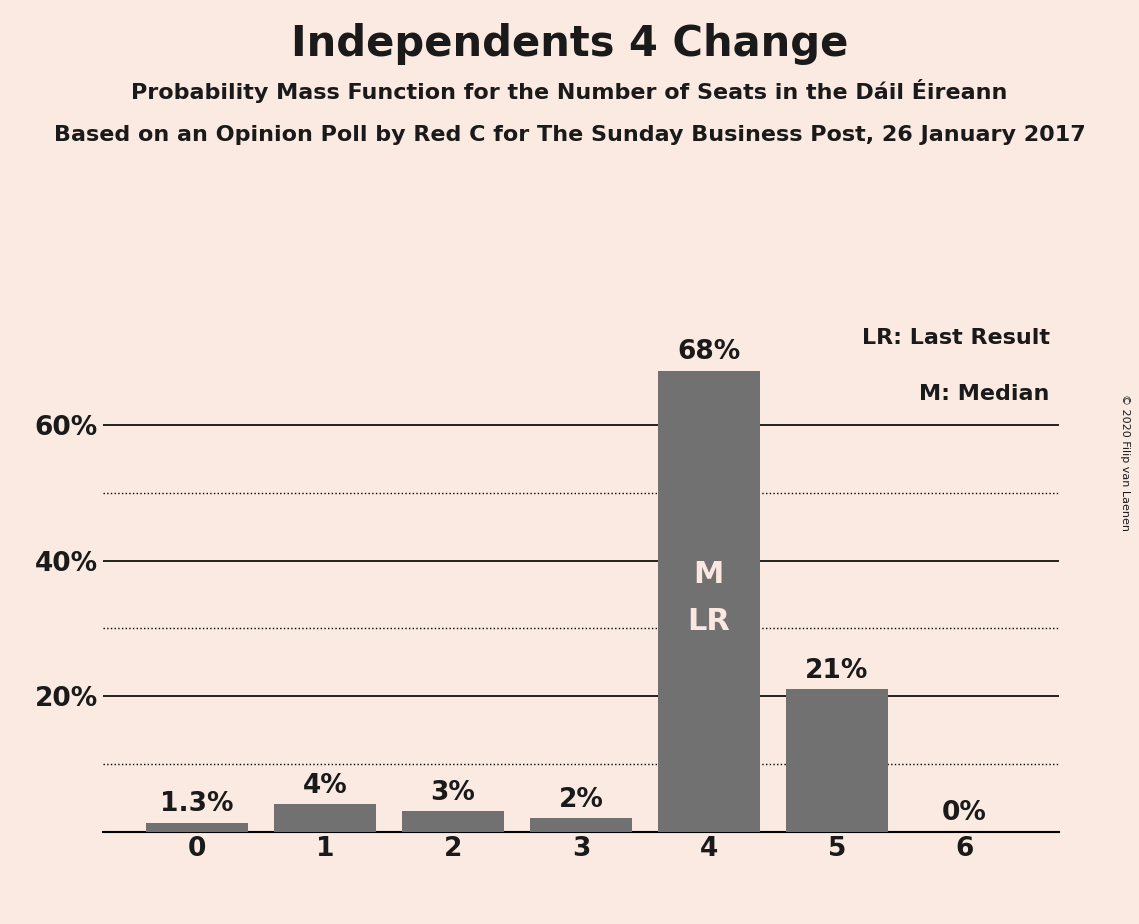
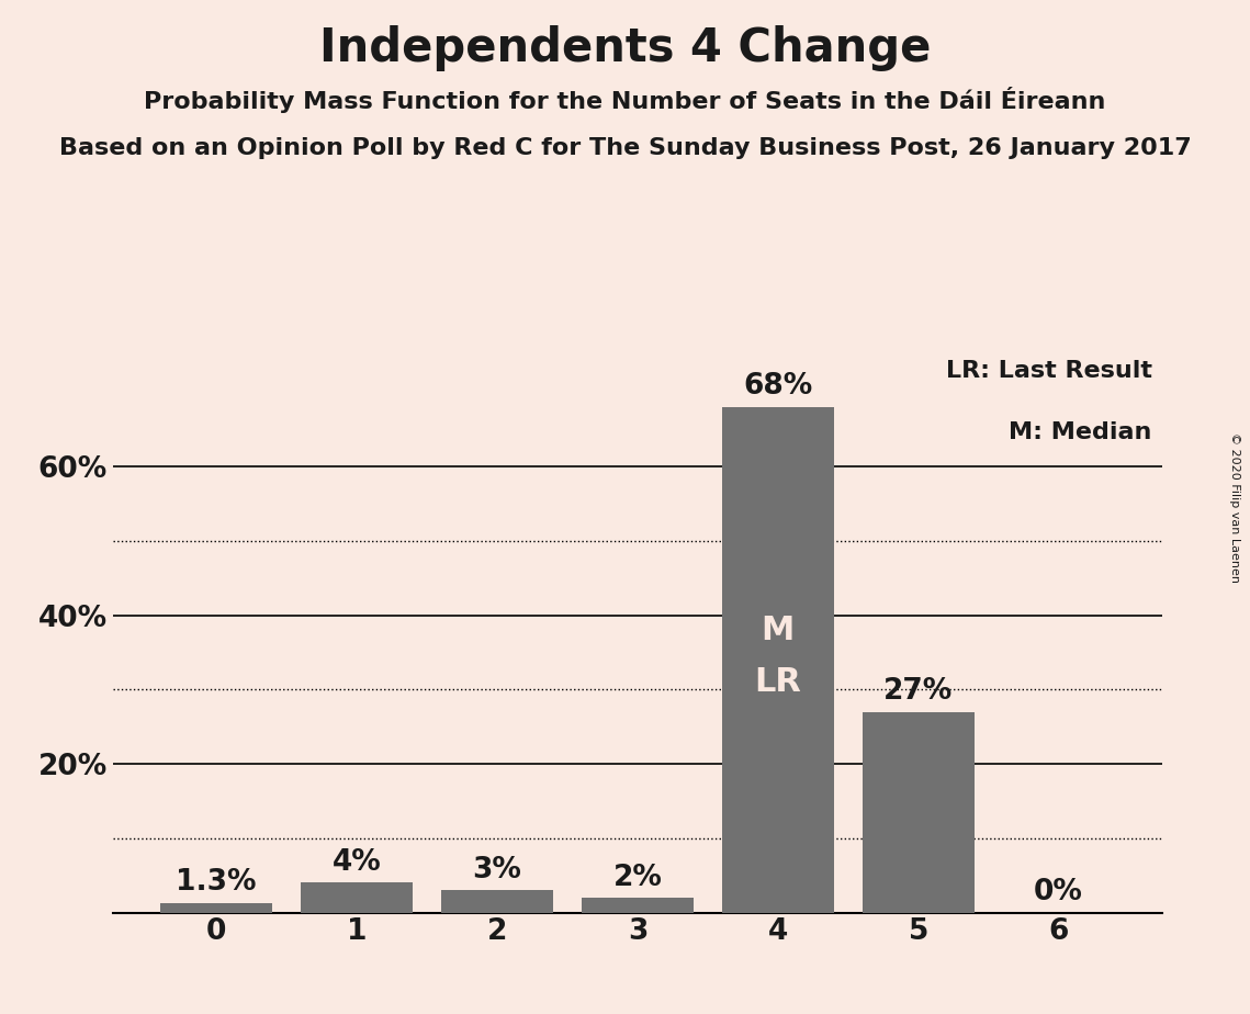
5: 21% -> 27%
